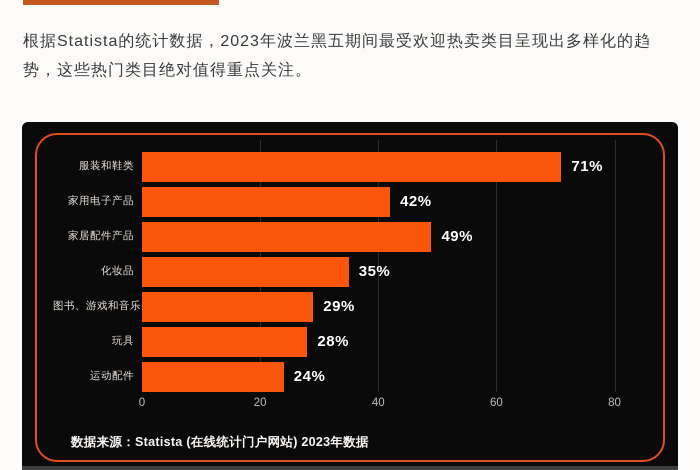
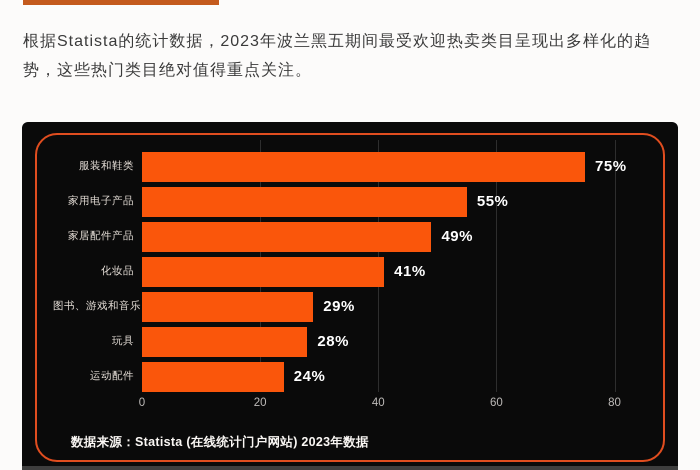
服装和鞋类: 71% -> 75%
家用电子产品: 42% -> 55%
化妆品: 35% -> 41%
